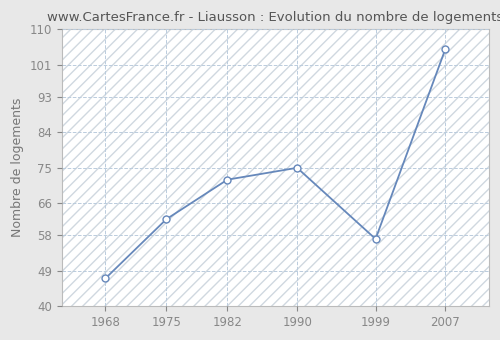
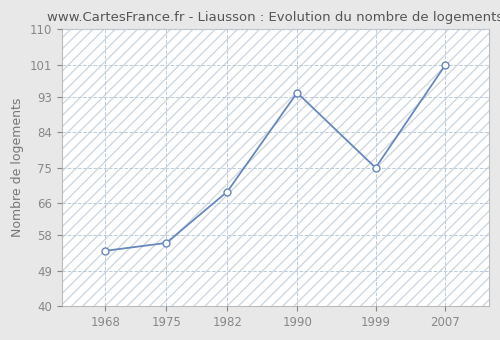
1968: 47 -> 54
1975: 62 -> 56
1982: 72 -> 69
1990: 75 -> 94
1999: 57 -> 75
2007: 105 -> 101
